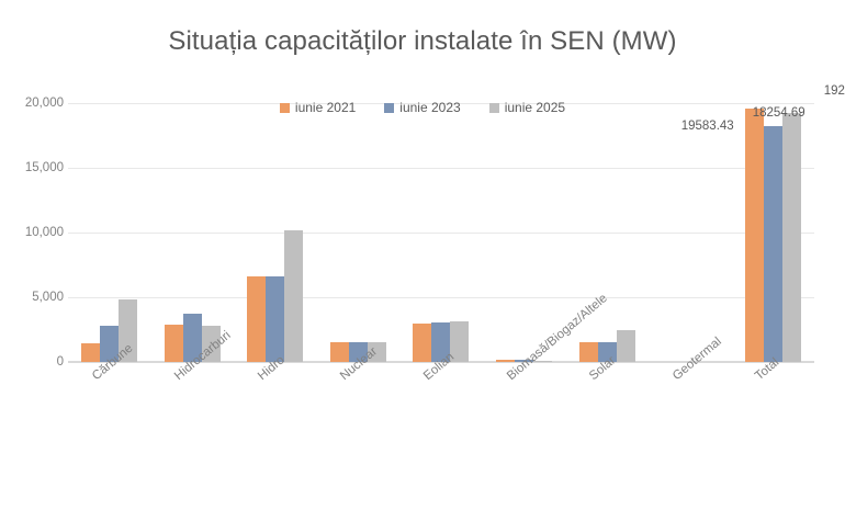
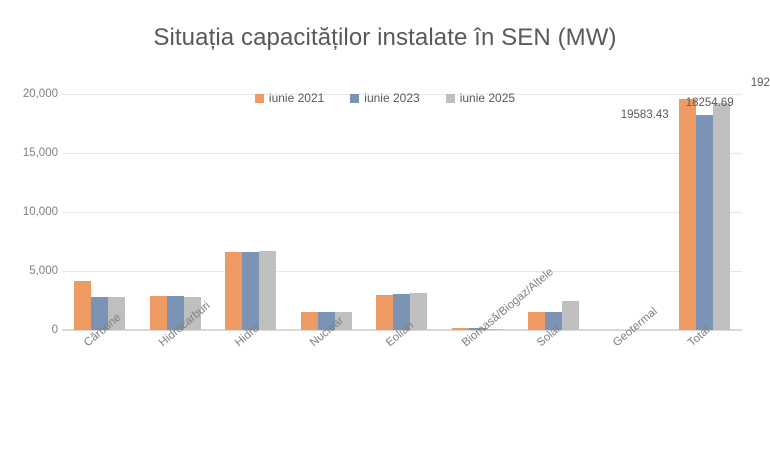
iunie 2021/Cărbune: 1400 -> 4200
iunie 2025/Cărbune: 4800 -> 2800
iunie 2023/Hidrocarburi: 3700 -> 2900
iunie 2025/Hidro: 10200 -> 6700
